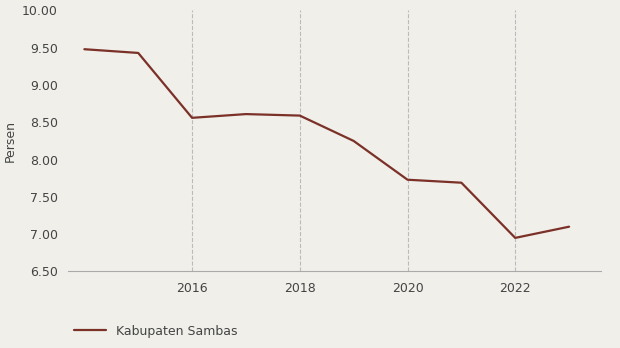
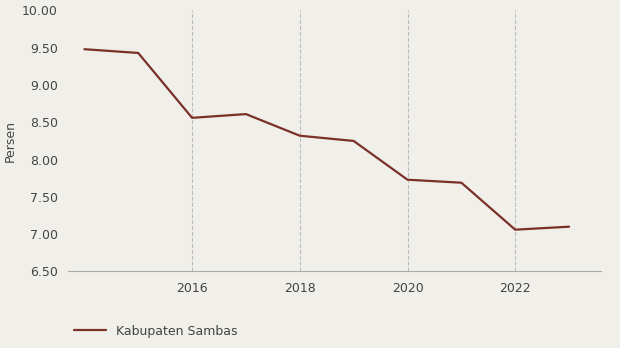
2018: 8.59 -> 8.32
2022: 6.95 -> 7.06
